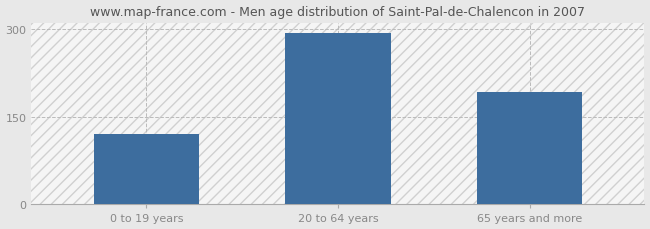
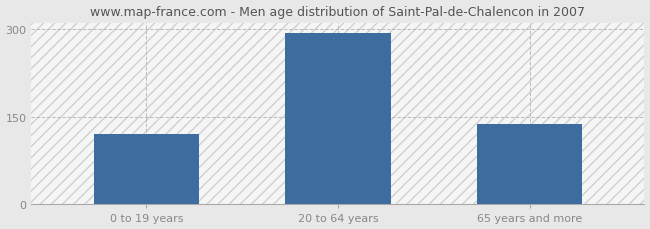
65 years and more: 192 -> 137
